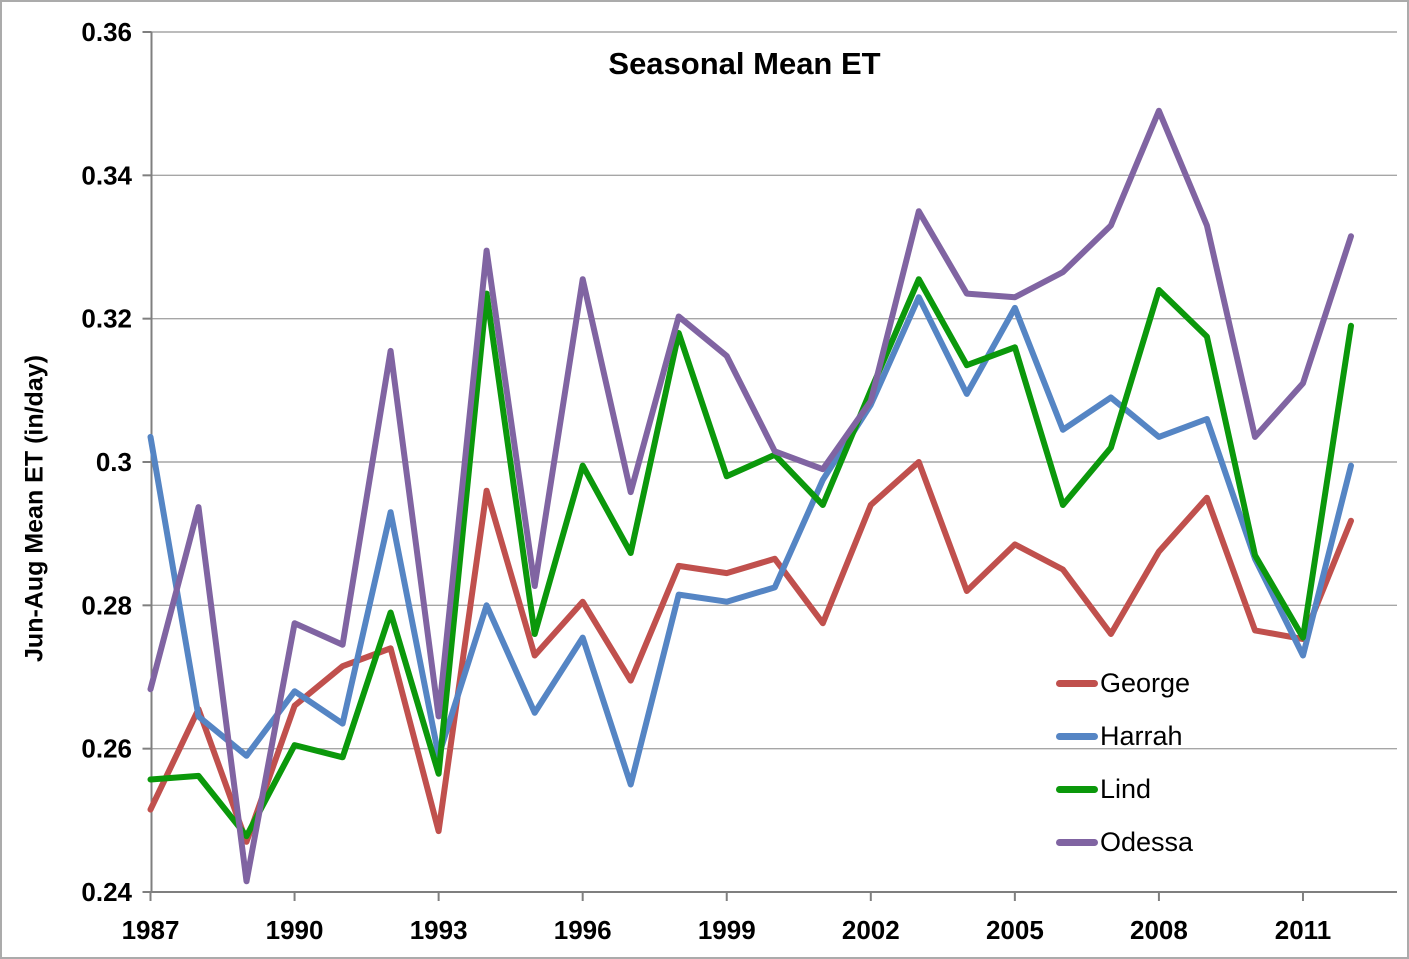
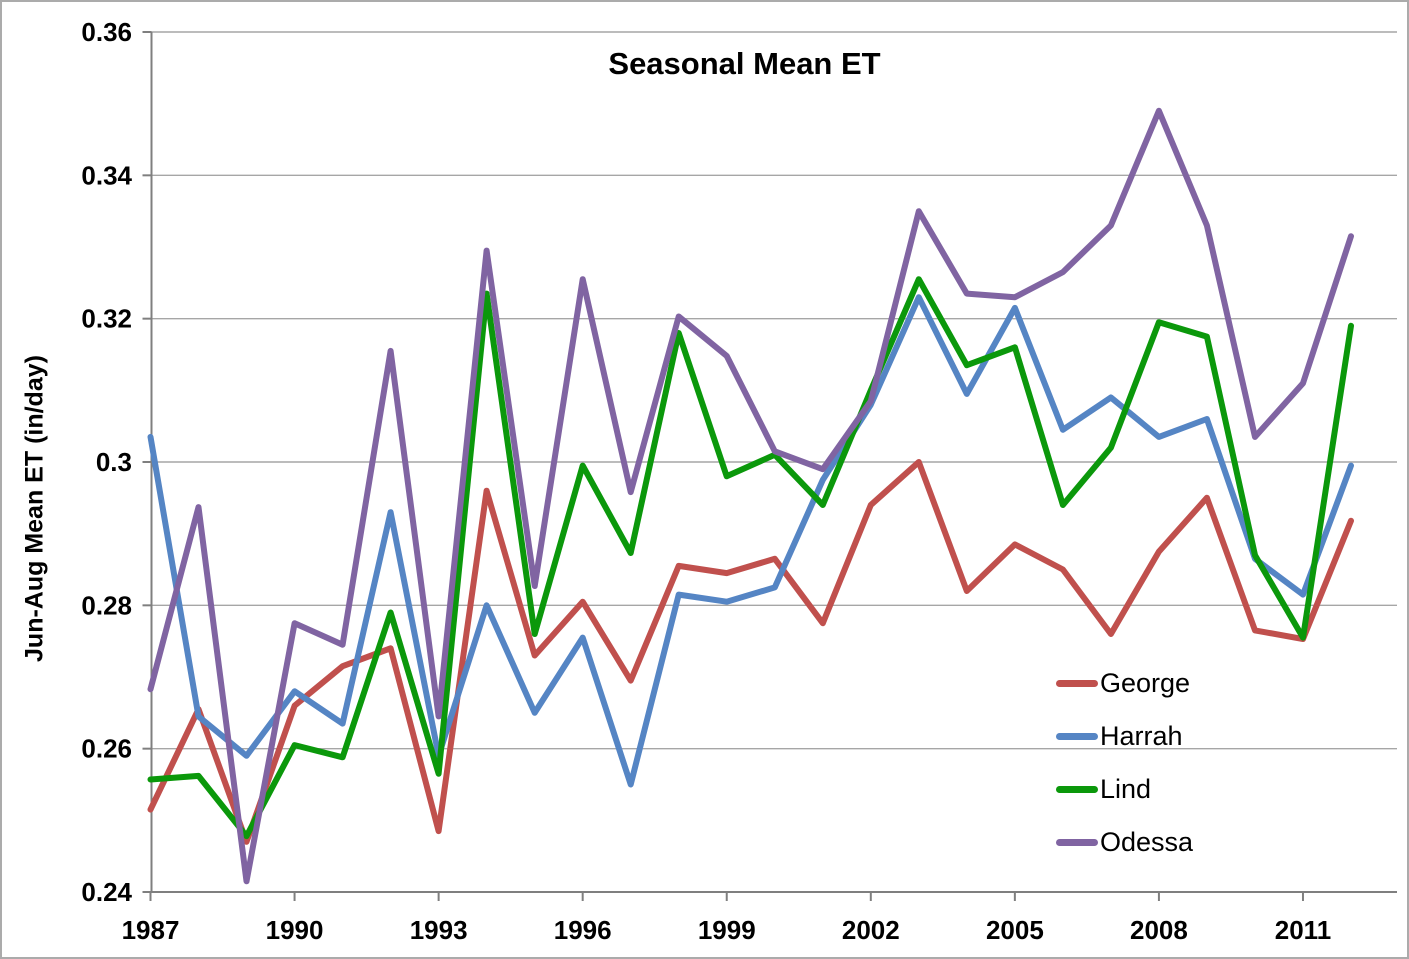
Lind/2008: 0.324 -> 0.320
Harrah/2011: 0.273 -> 0.281
